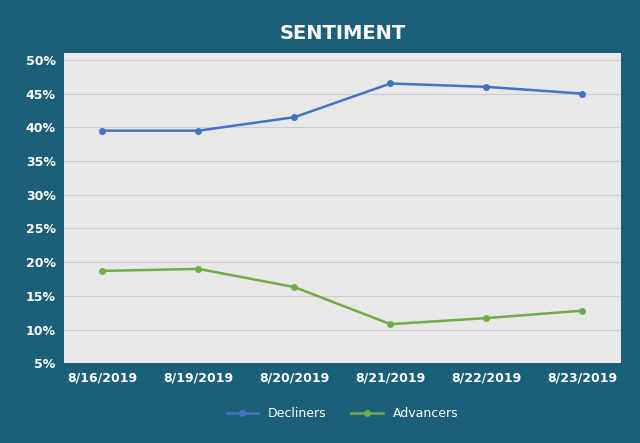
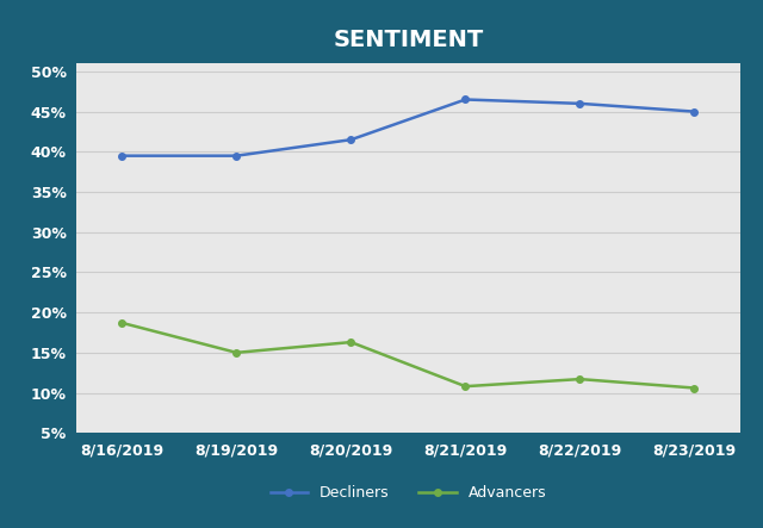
Advancers/8/19/2019: 19.0% -> 15.0%
Advancers/8/23/2019: 12.8% -> 10.6%
